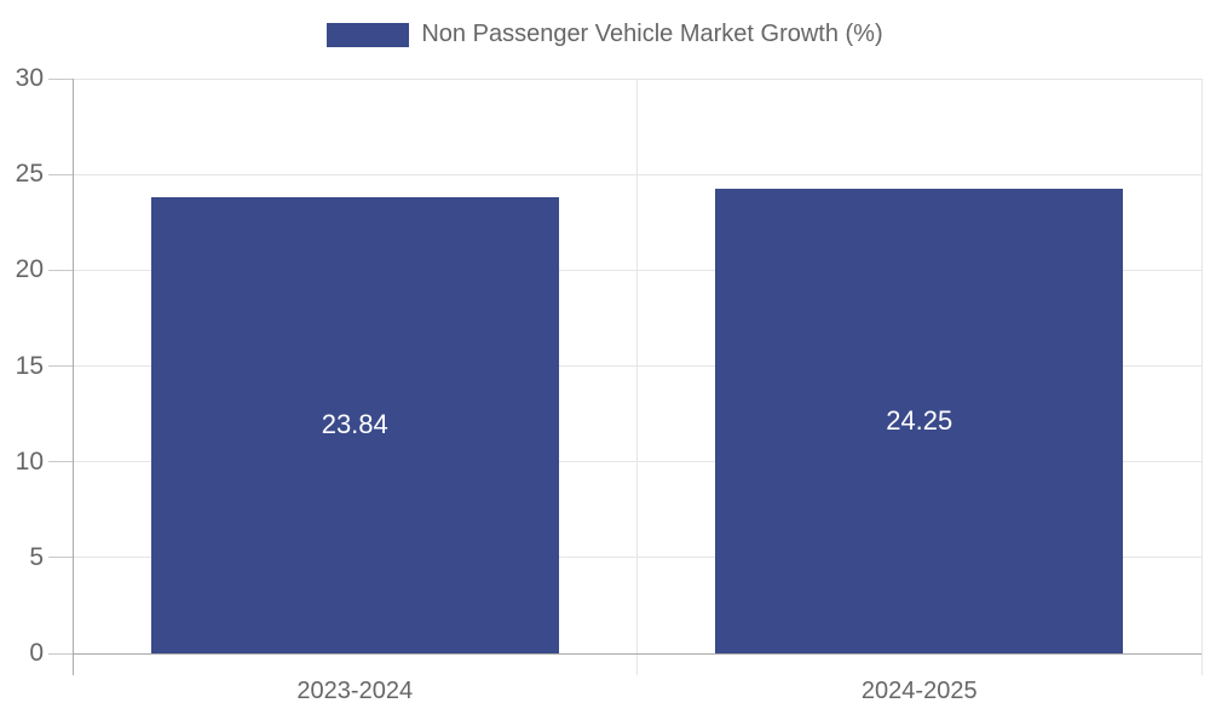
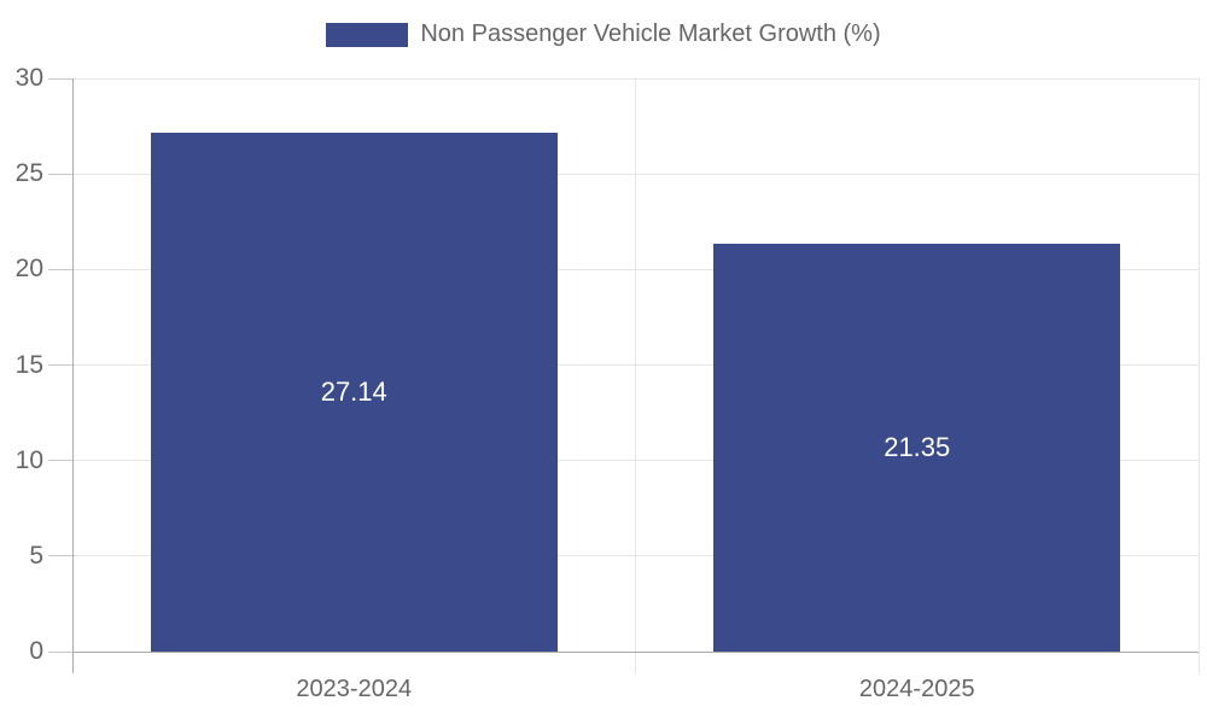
2023-2024: 23.84 -> 27.14
2024-2025: 24.25 -> 21.35
